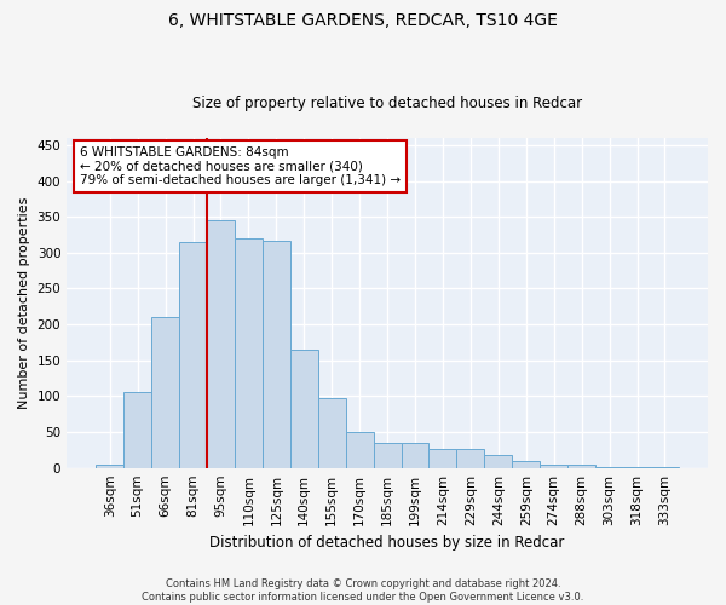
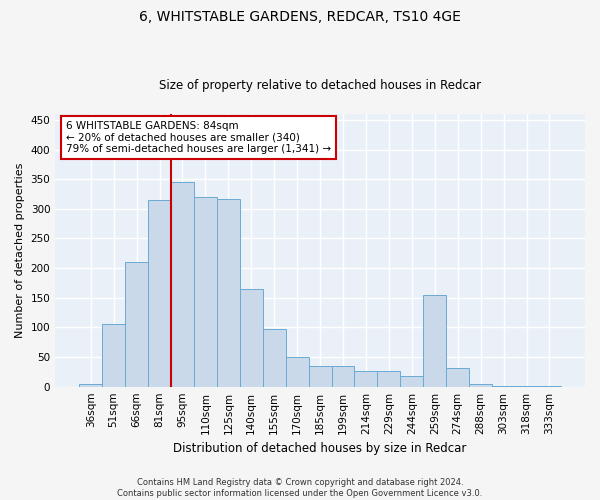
259sqm: 10 -> 154
274sqm: 5 -> 32
